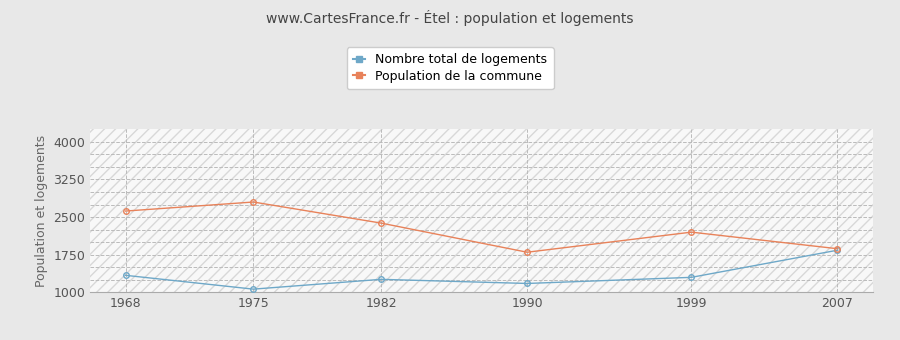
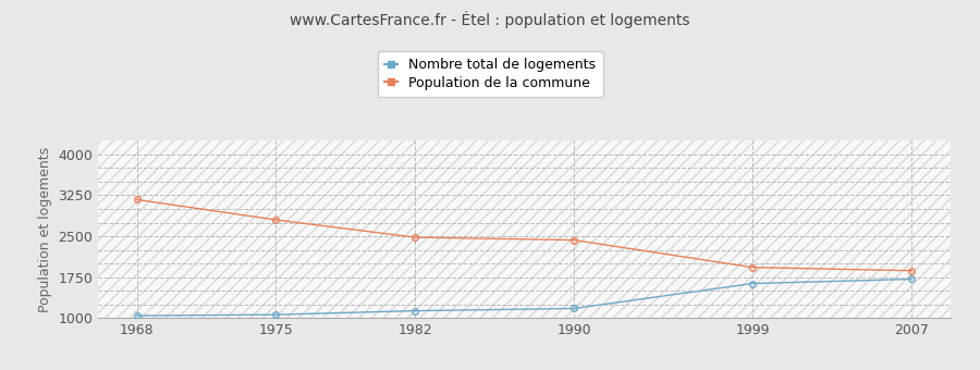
Nombre total de logements/1968: 1340 -> 1050
Population de la commune/1968: 2620 -> 3170
Nombre total de logements/1982: 1260 -> 1140
Population de la commune/1982: 2380 -> 2480
Population de la commune/1990: 1800 -> 2430
Nombre total de logements/1999: 1300 -> 1640
Population de la commune/1999: 2200 -> 1930
Nombre total de logements/2007: 1840 -> 1720
